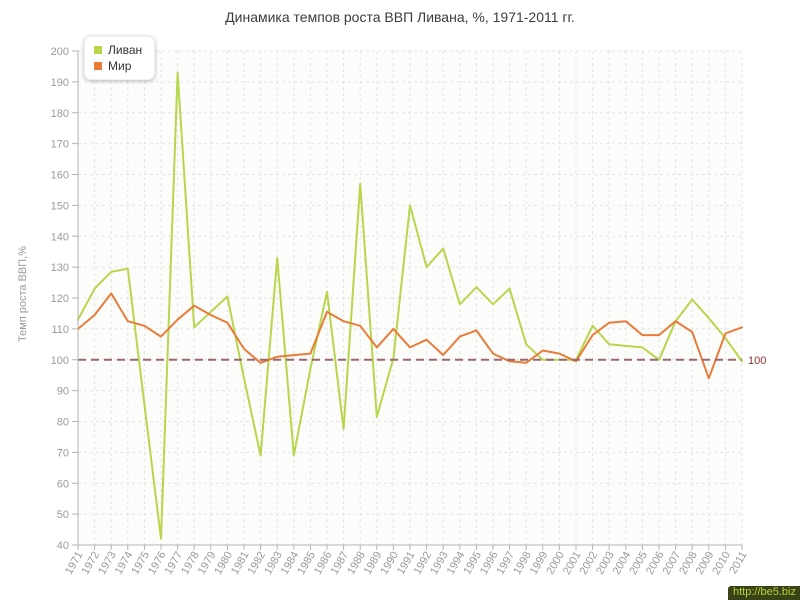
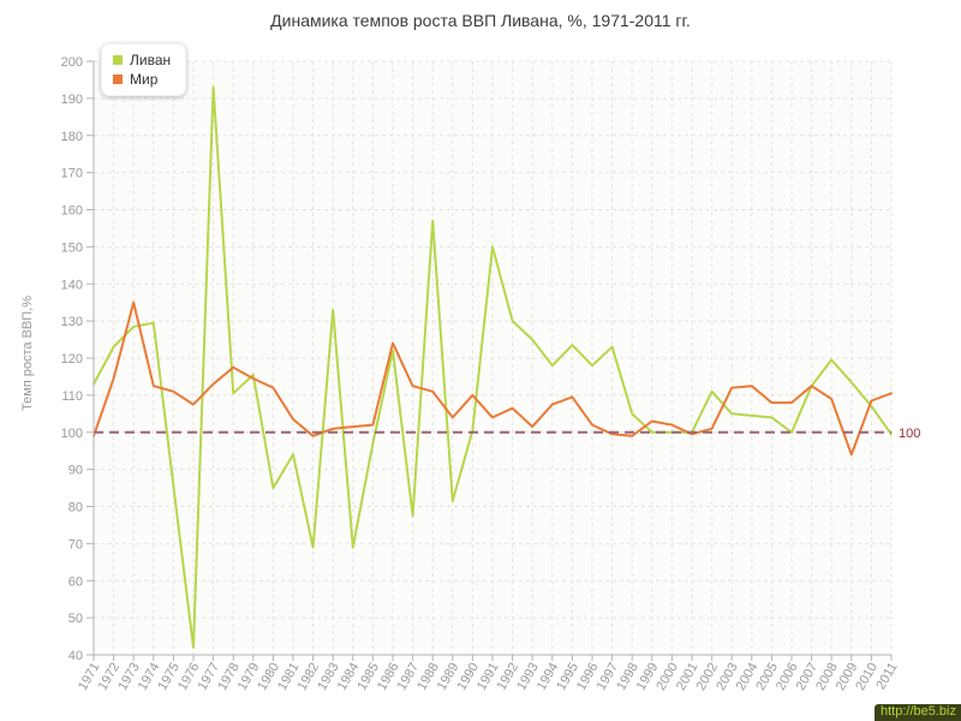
Мир/1971: 110 -> 99
Мир/1973: 122 -> 135
Ливан/1980: 120 -> 85
Мир/1986: 116 -> 124
Ливан/1993: 136 -> 125
Мир/2002: 108 -> 101
